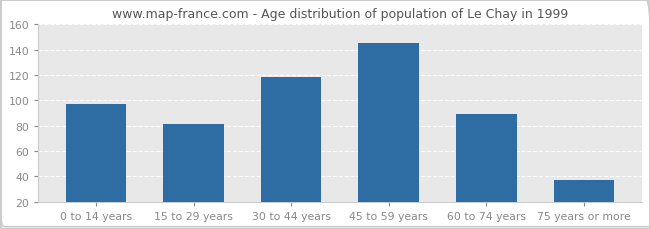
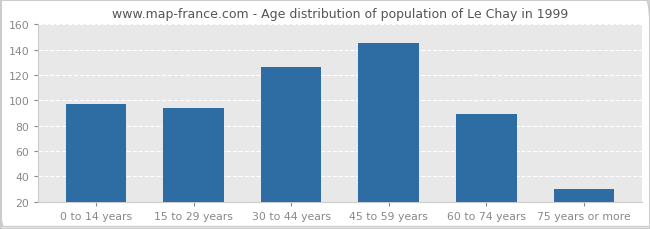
15 to 29 years: 81 -> 94
30 to 44 years: 118 -> 126
75 years or more: 37 -> 30
